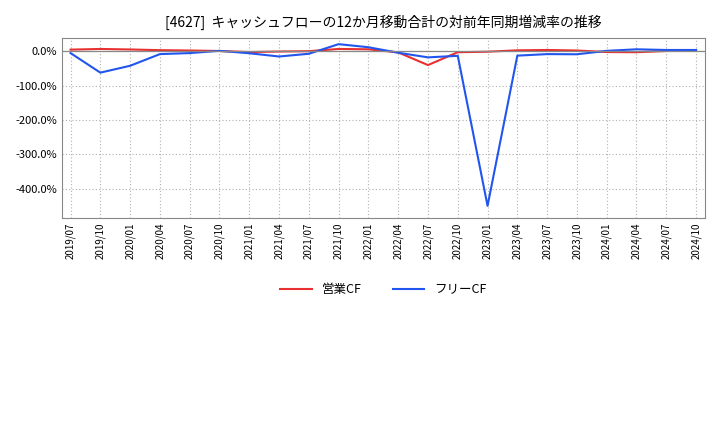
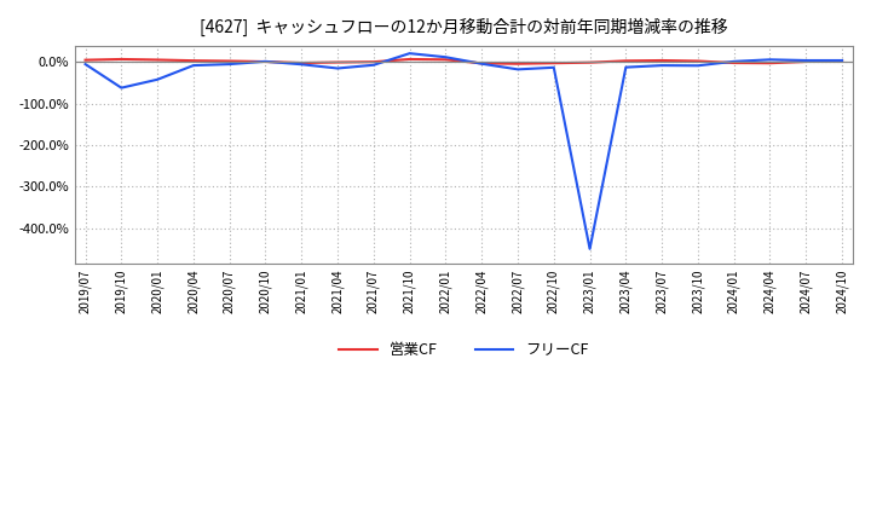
営業CF/2022/07: -40% -> -4%
